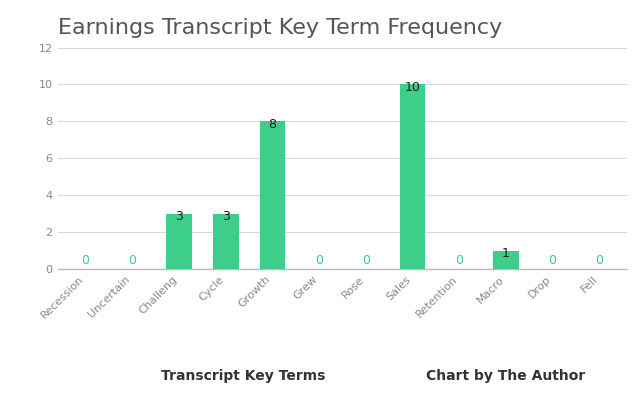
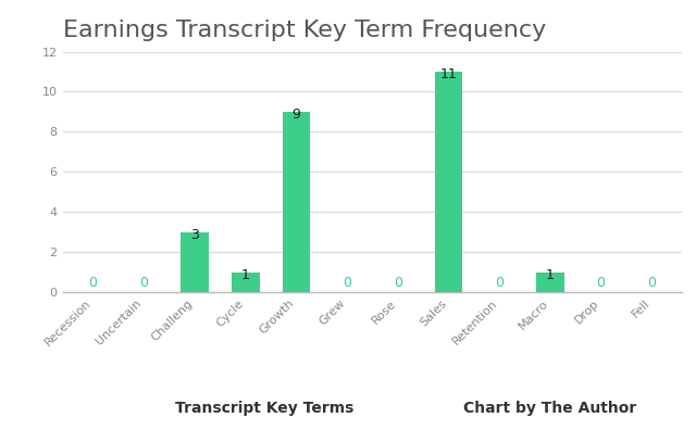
Cycle: 3 -> 1
Growth: 8 -> 9
Sales: 10 -> 11
